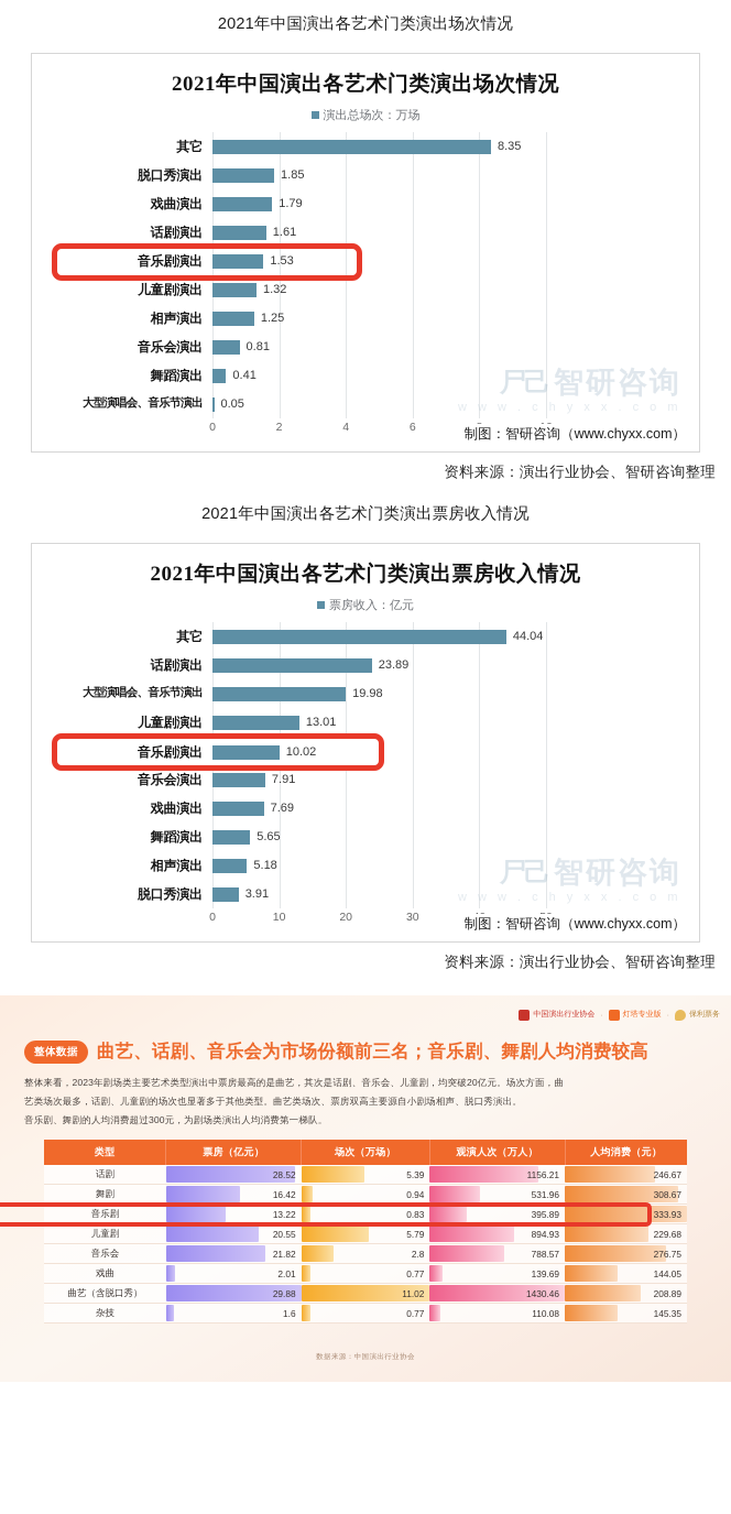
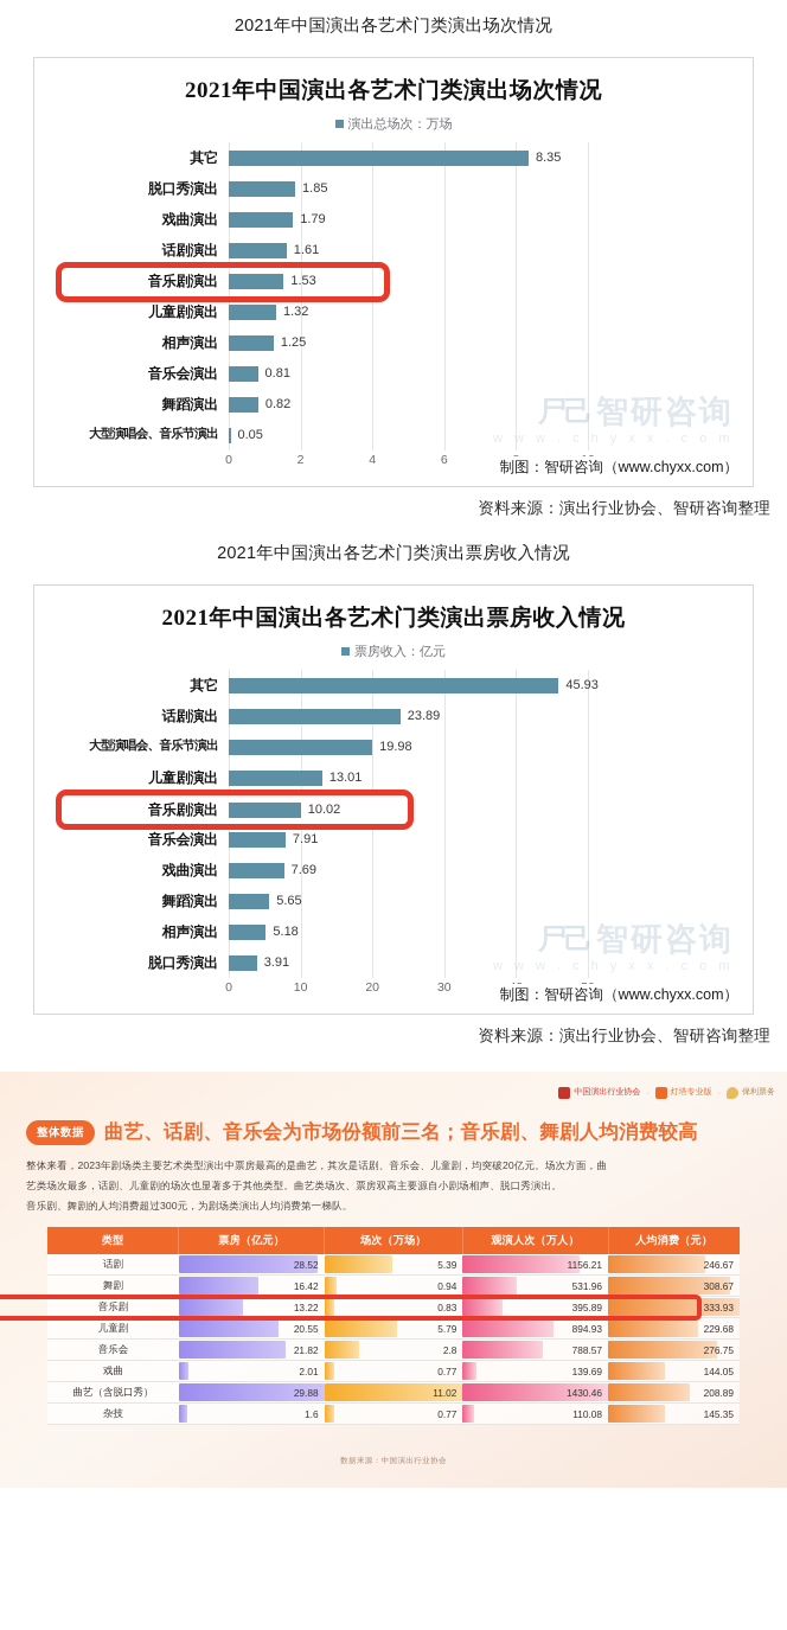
2021年中国演出各艺术门类演出场次情况/舞蹈演出: 0.41 -> 0.82
2021年中国演出各艺术门类演出票房收入情况/其它: 44.04 -> 45.93
